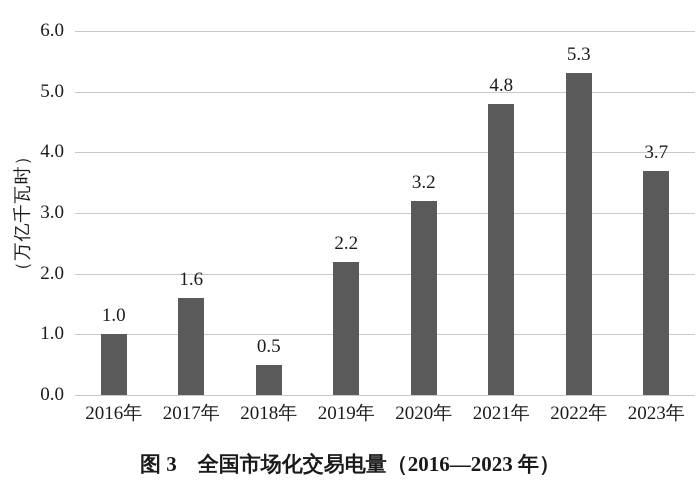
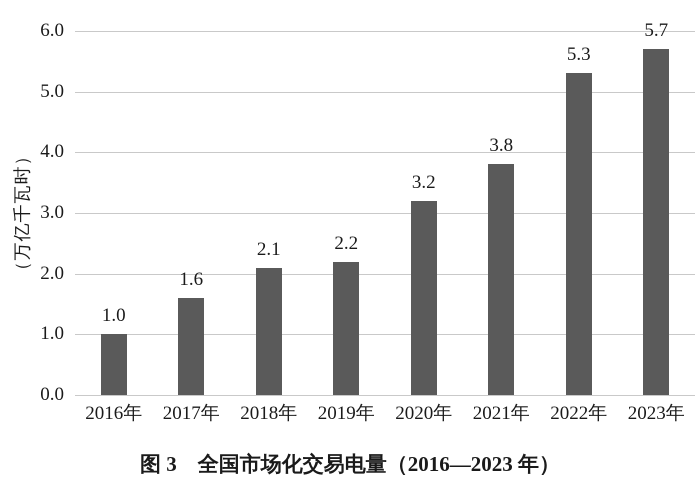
2018年: 0.5 -> 2.1
2021年: 4.8 -> 3.8
2023年: 3.7 -> 5.7
